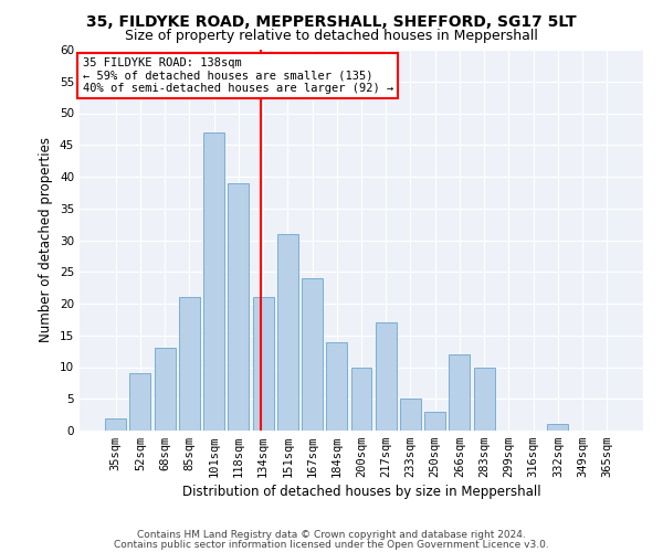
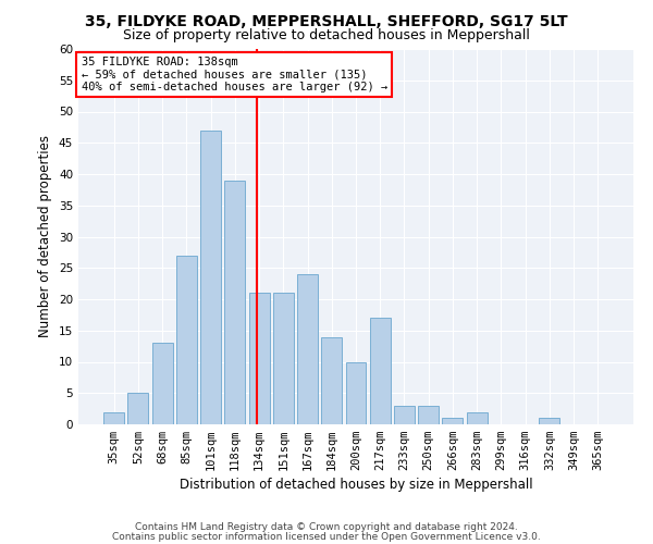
52sqm: 9 -> 5
85sqm: 21 -> 27
151sqm: 31 -> 21
233sqm: 5 -> 3
266sqm: 12 -> 1
283sqm: 10 -> 2
